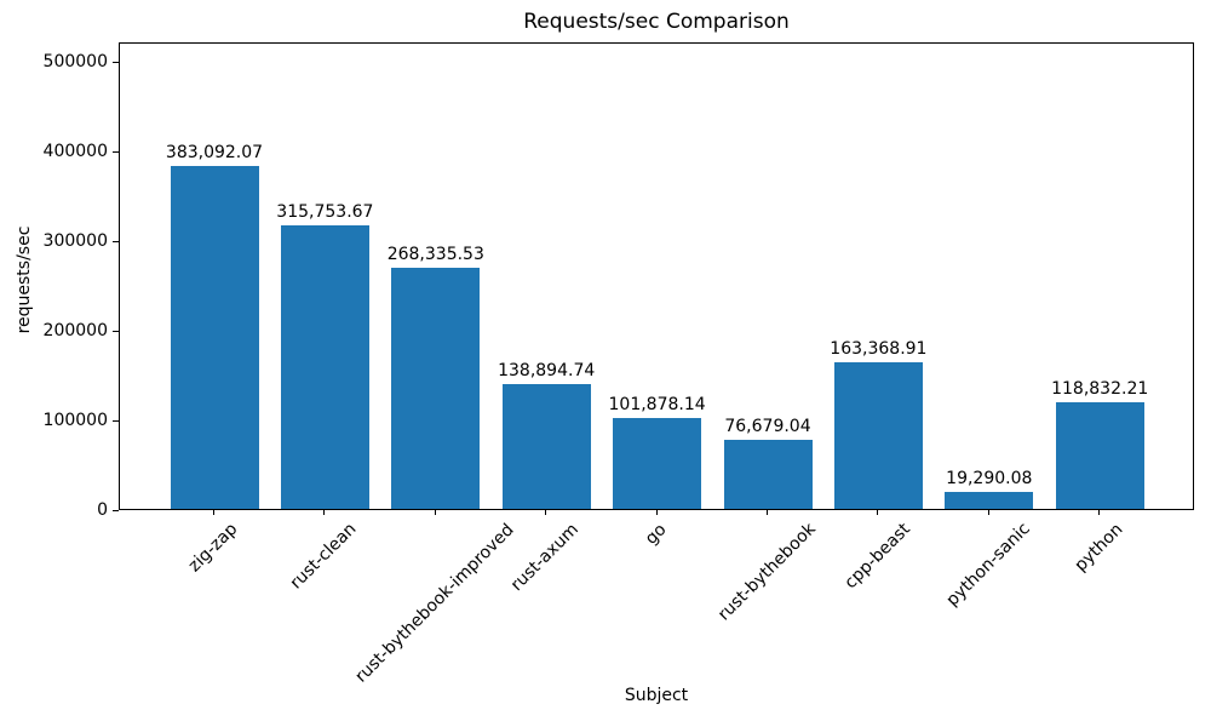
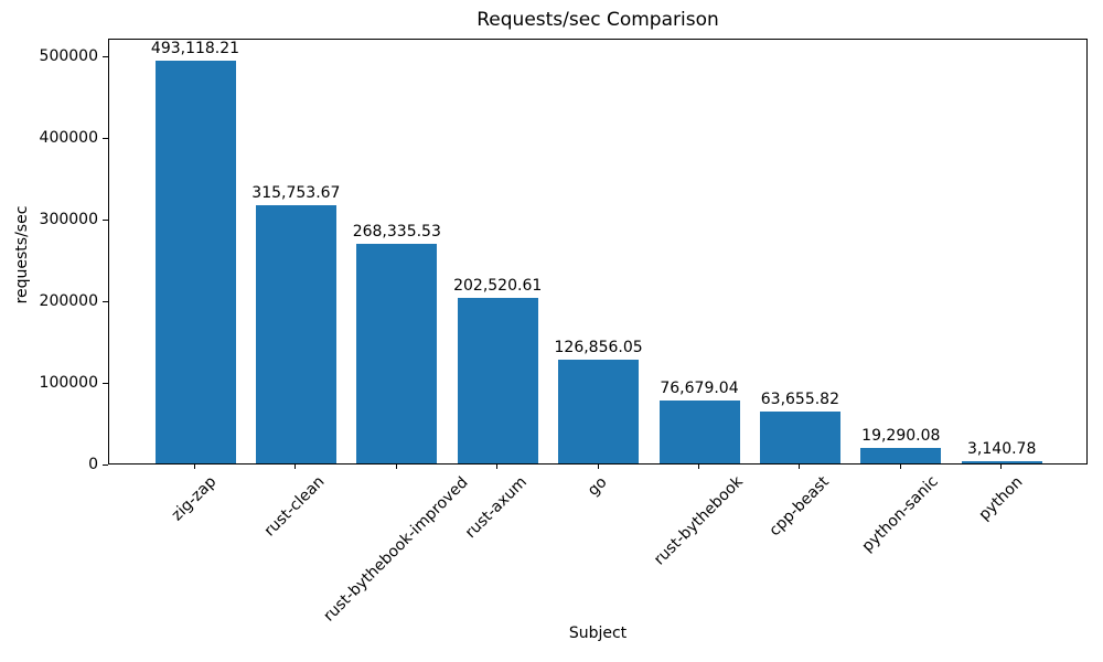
zig-zap: 383,092.07 -> 493,118.21
rust-axum: 138,894.74 -> 202,520.61
go: 101,878.14 -> 126,856.05
cpp-beast: 163,368.91 -> 63,655.82
python: 118,832.21 -> 3,140.78
